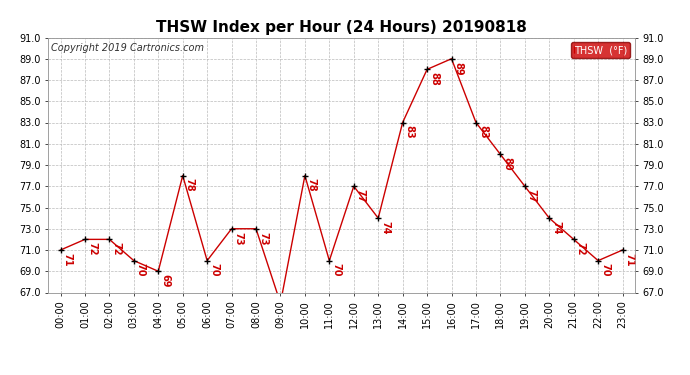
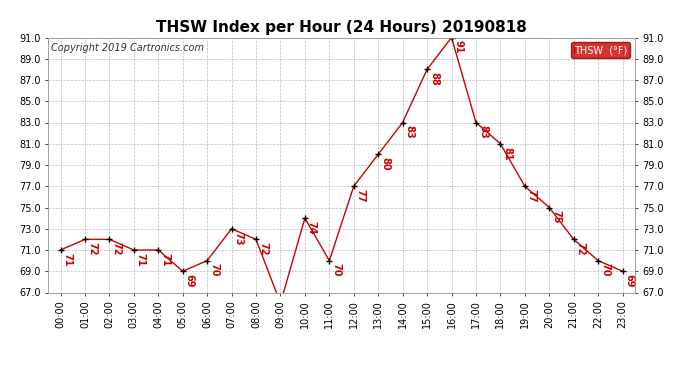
03:00: 70 -> 71
04:00: 69 -> 71
05:00: 78 -> 69
08:00: 73 -> 72
10:00: 78 -> 74
13:00: 74 -> 80
16:00: 89 -> 91
18:00: 80 -> 81
20:00: 74 -> 75
23:00: 71 -> 69
